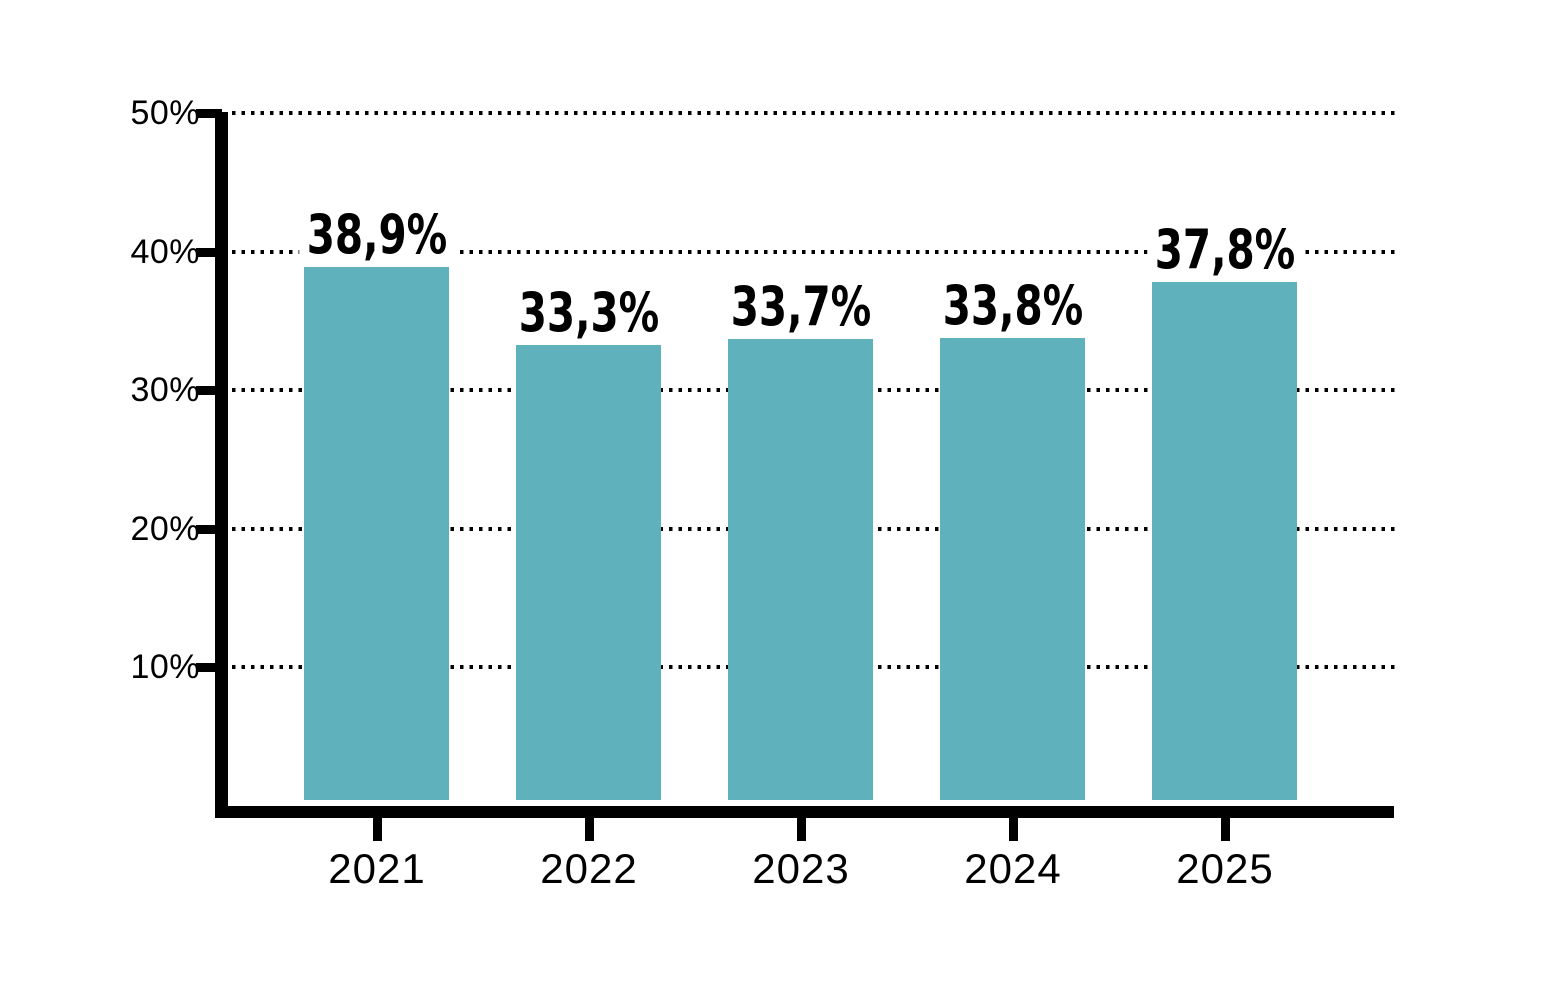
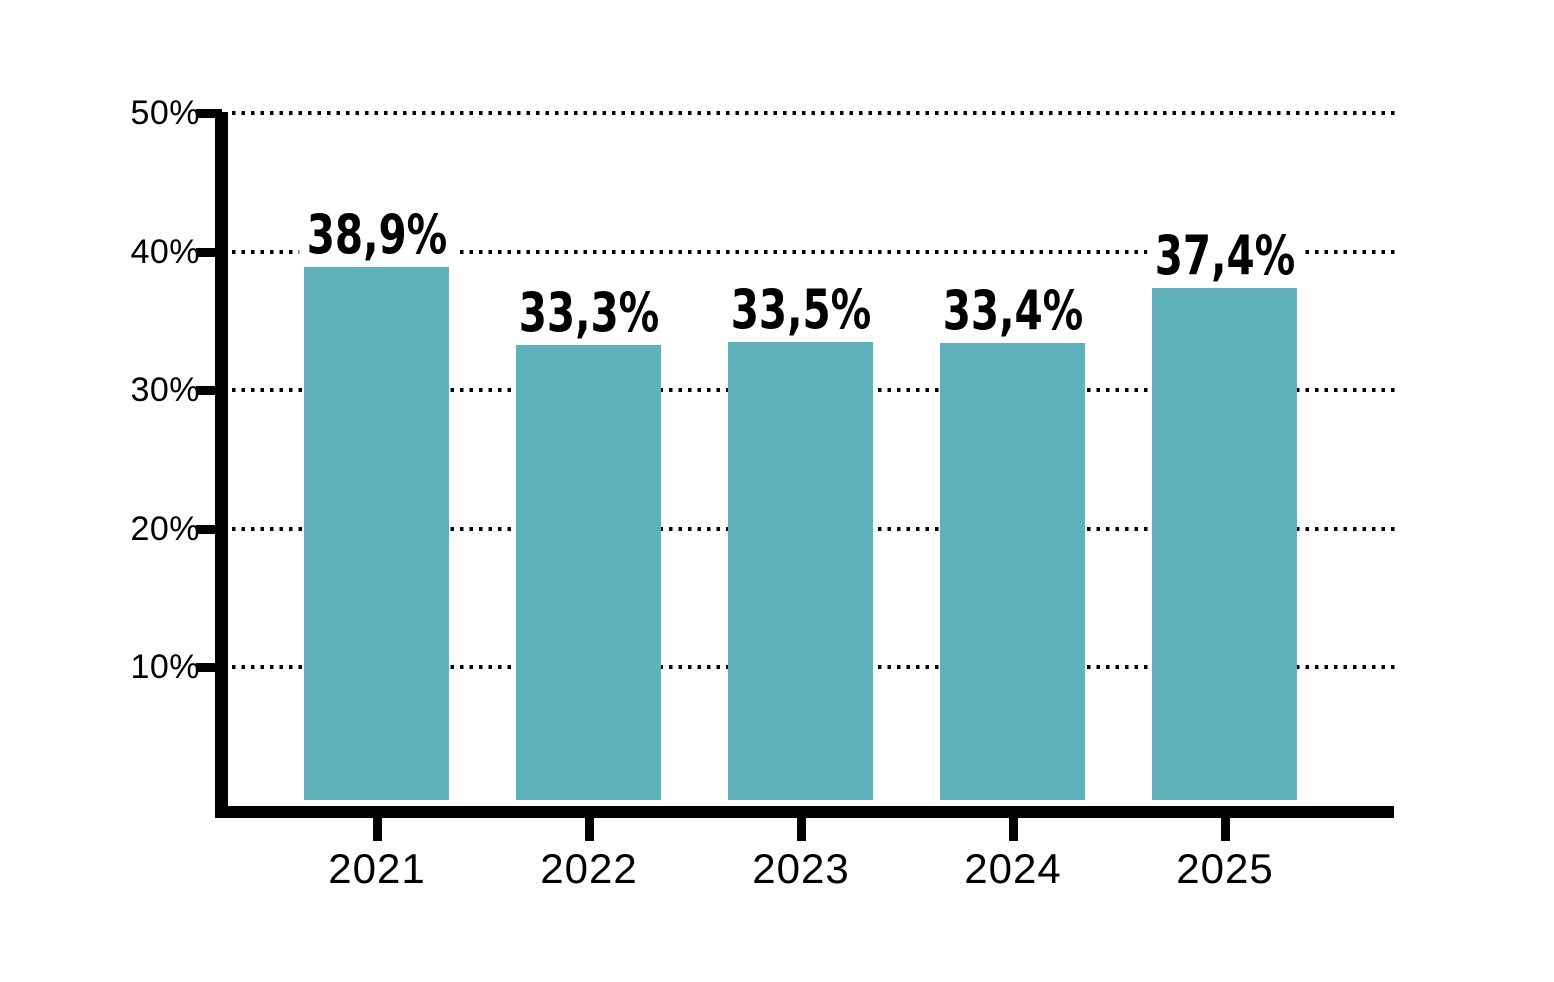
2023: 33,7% -> 33,5%
2024: 33,8% -> 33,4%
2025: 37,8% -> 37,4%
